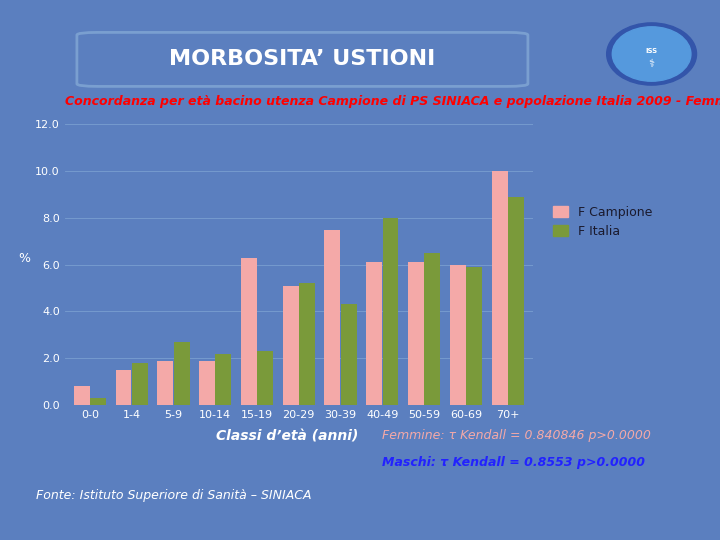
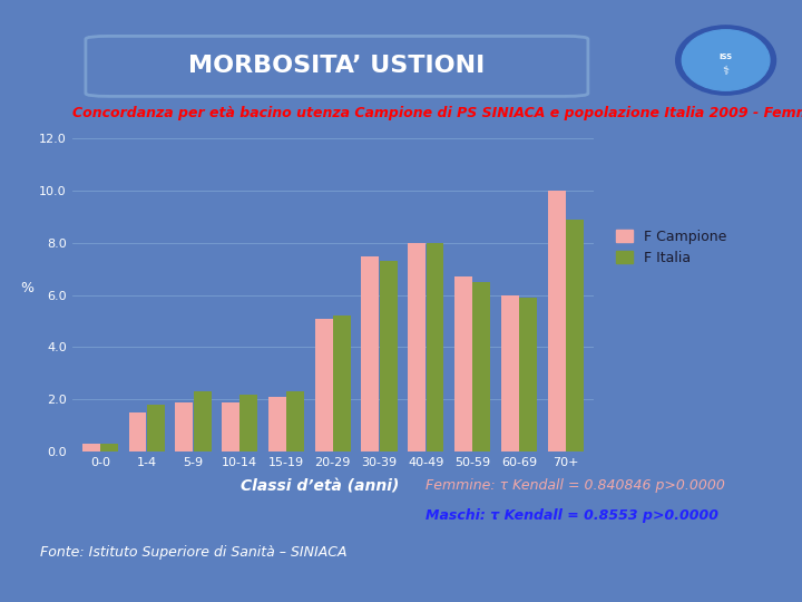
F Campione/0-0: 0.8 -> 0.3
F Italia/5-9: 2.7 -> 2.3
F Campione/15-19: 6.3 -> 2.1
F Italia/30-39: 4.3 -> 7.3
F Campione/40-49: 6.1 -> 8.0
F Campione/50-59: 6.1 -> 6.7
